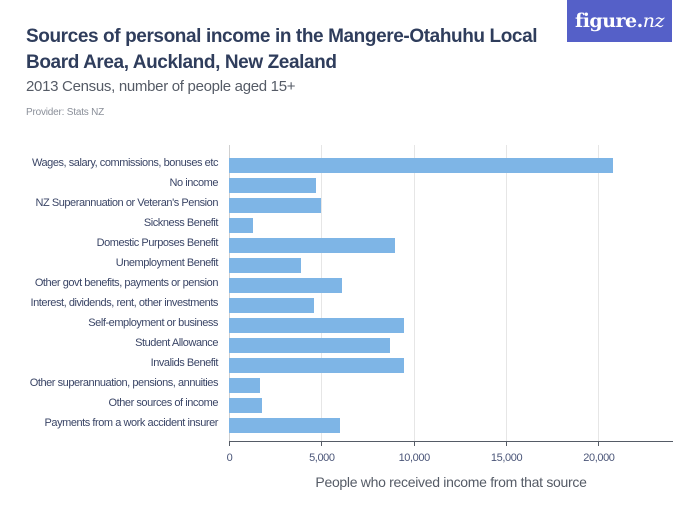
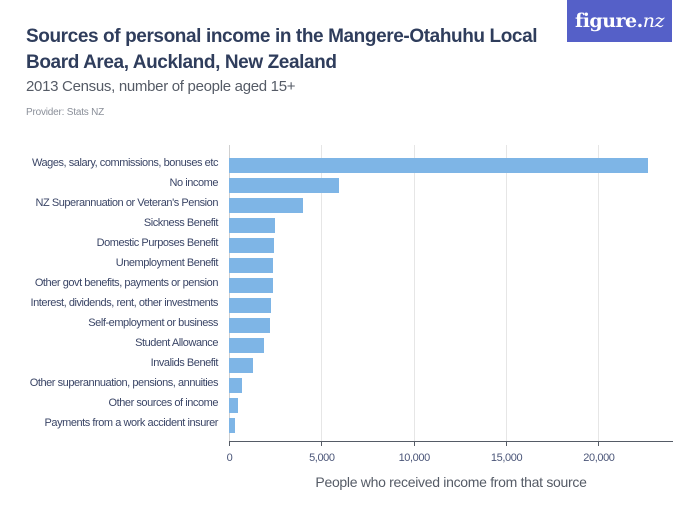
Wages, salary, commissions, bonuses etc: 20800 -> 22700
No income: 4700 -> 6000
NZ Superannuation or Veteran's Pension: 5000 -> 4000
Sickness Benefit: 1300 -> 2500
Domestic Purposes Benefit: 9000 -> 2400
Unemployment Benefit: 3900 -> 2400
Other govt benefits, payments or pension: 6100 -> 2400
Interest, dividends, rent, other investments: 4600 -> 2300
Self-employment or business: 9500 -> 2200
Student Allowance: 8700 -> 1900
Invalids Benefit: 9500 -> 1300
Other superannuation, pensions, annuities: 1700 -> 700
Other sources of income: 1800 -> 500
Payments from a work accident insurer: 6000 -> 300
